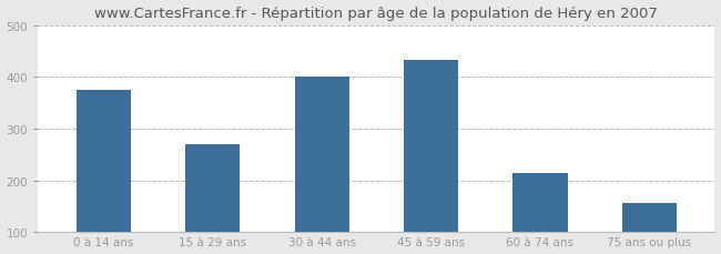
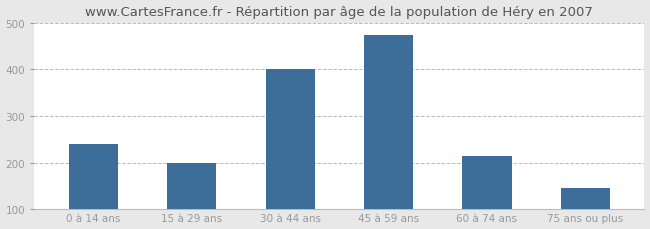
0 à 14 ans: 375 -> 240
15 à 29 ans: 270 -> 200
45 à 59 ans: 433 -> 475
75 ans ou plus: 157 -> 145
